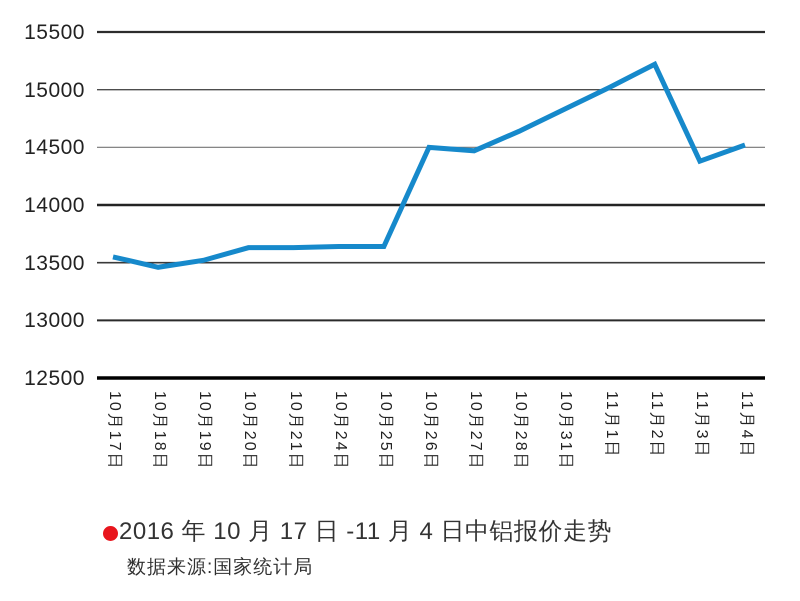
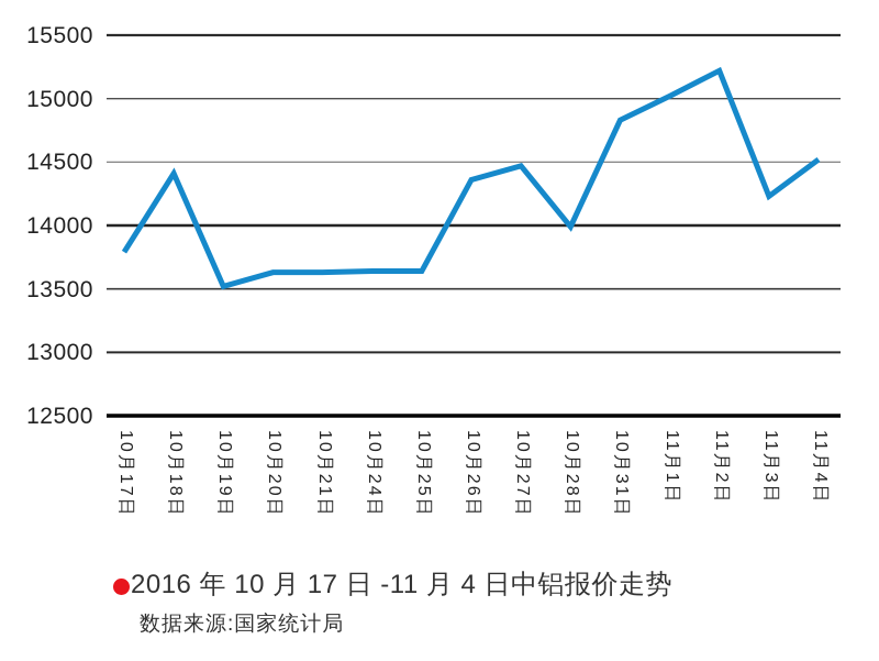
10月17日: 13550 -> 13790
10月18日: 13460 -> 14410
10月26日: 14500 -> 14360
10月28日: 14640 -> 13990
11月3日: 14380 -> 14230
